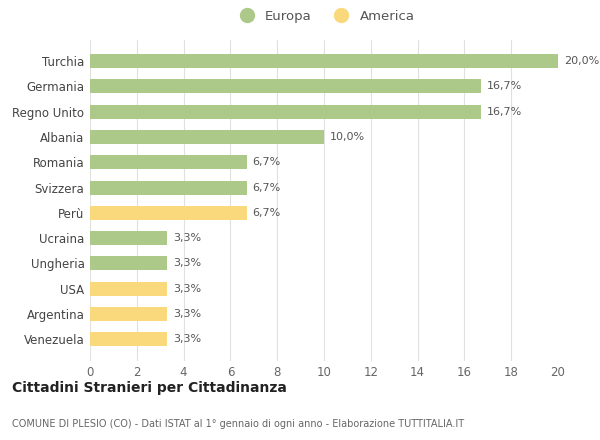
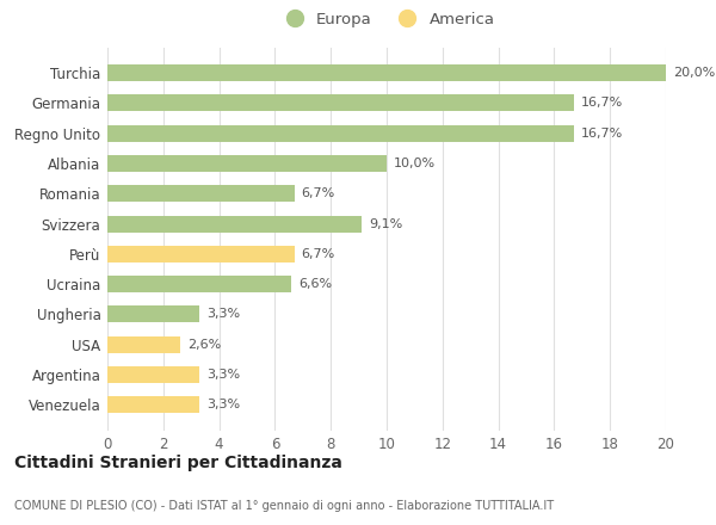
Svizzera: 6,7% -> 9,1%
Ucraina: 3,3% -> 6,6%
USA: 3,3% -> 2,6%
